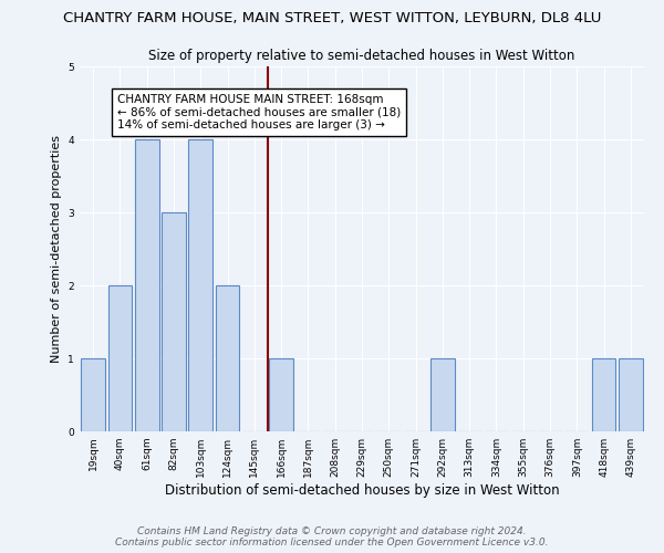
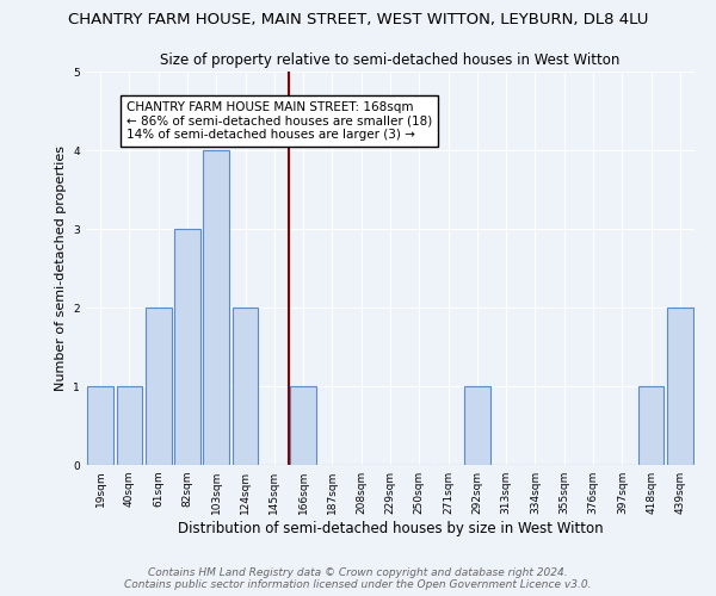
40sqm: 2 -> 1
61sqm: 4 -> 2
439sqm: 1 -> 2
